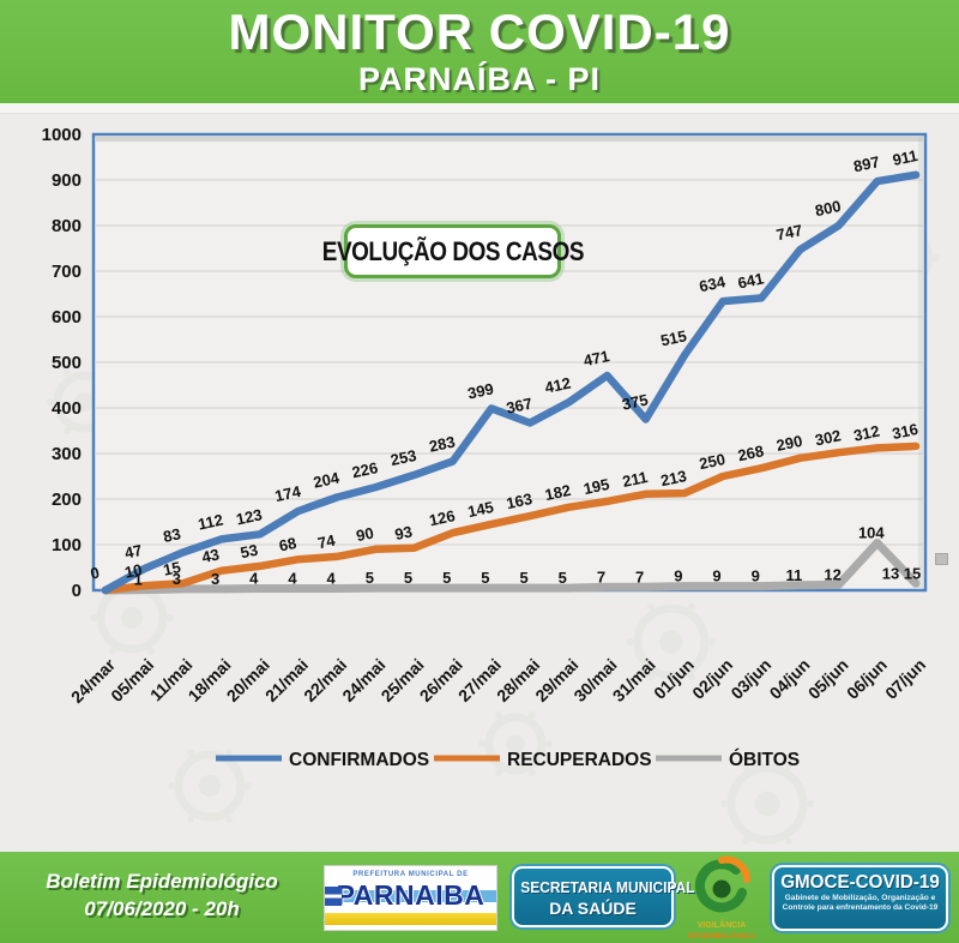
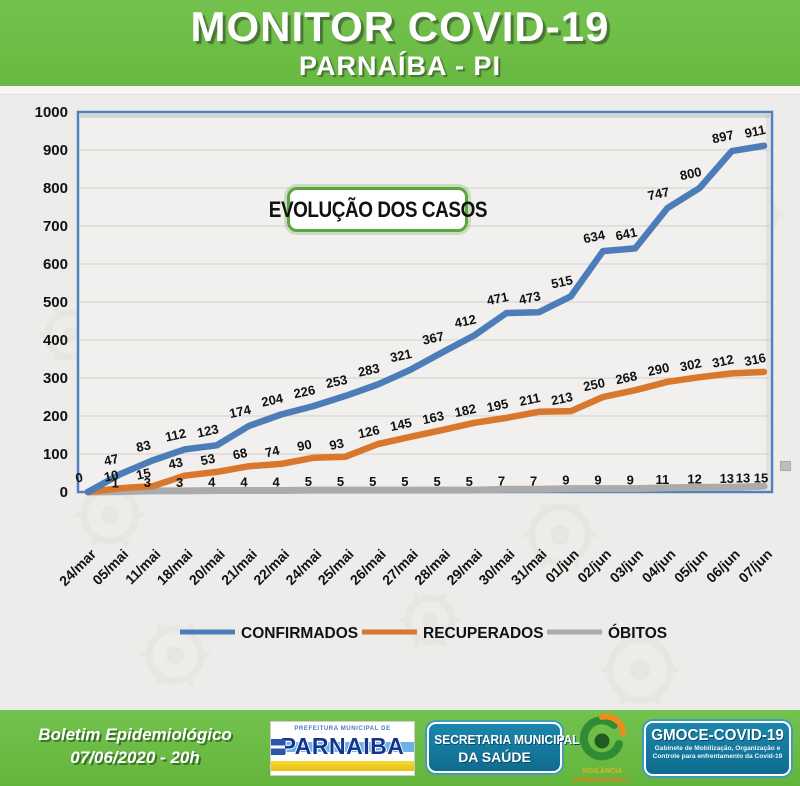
CONFIRMADOS/27/mai: 399 -> 321
CONFIRMADOS/31/mai: 375 -> 473
ÓBITOS/06/jun: 104 -> 13
